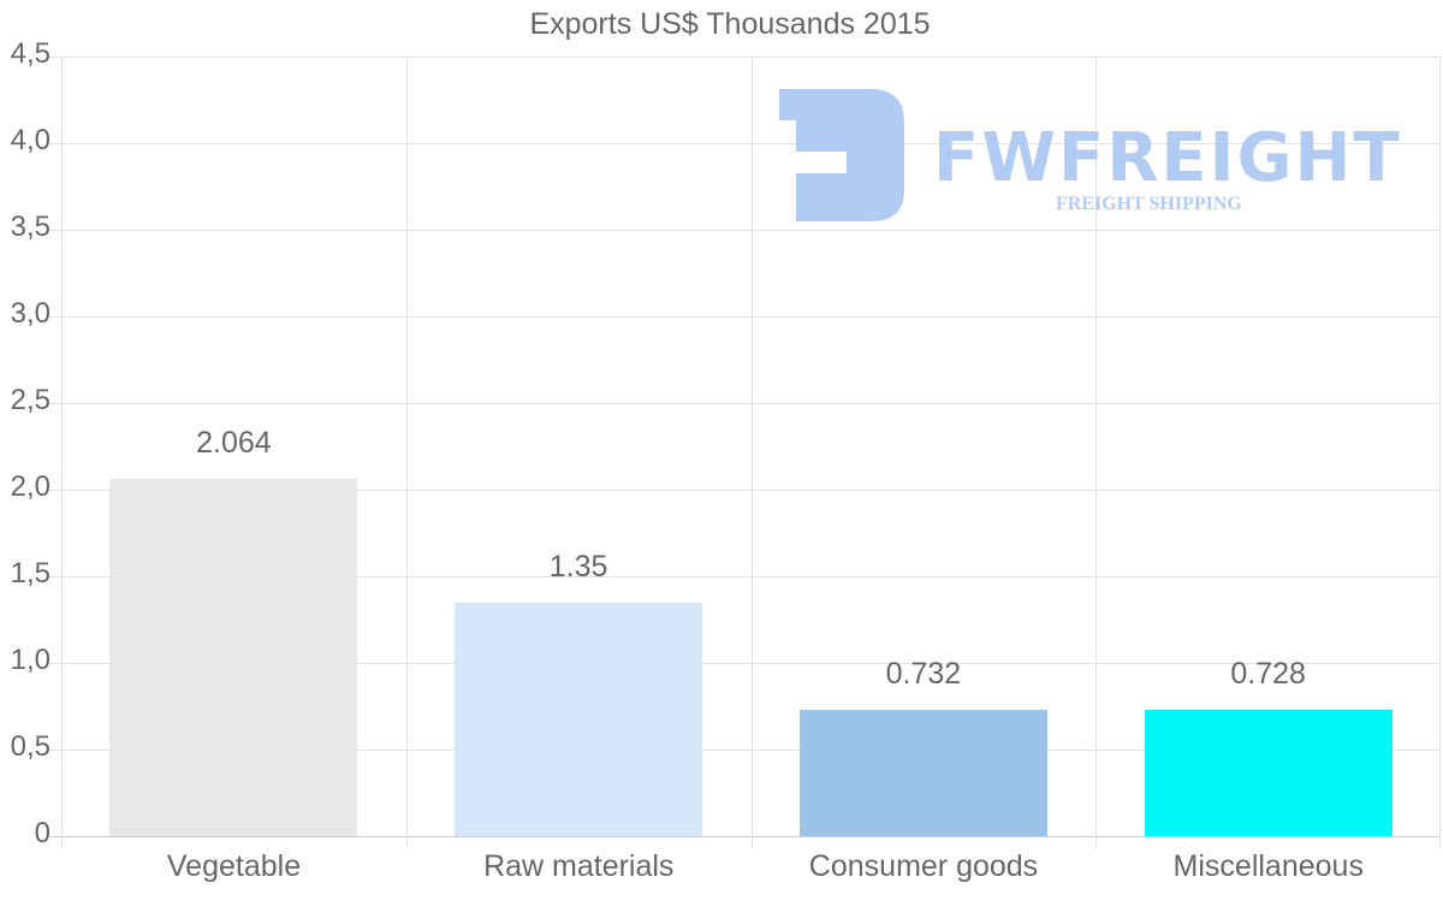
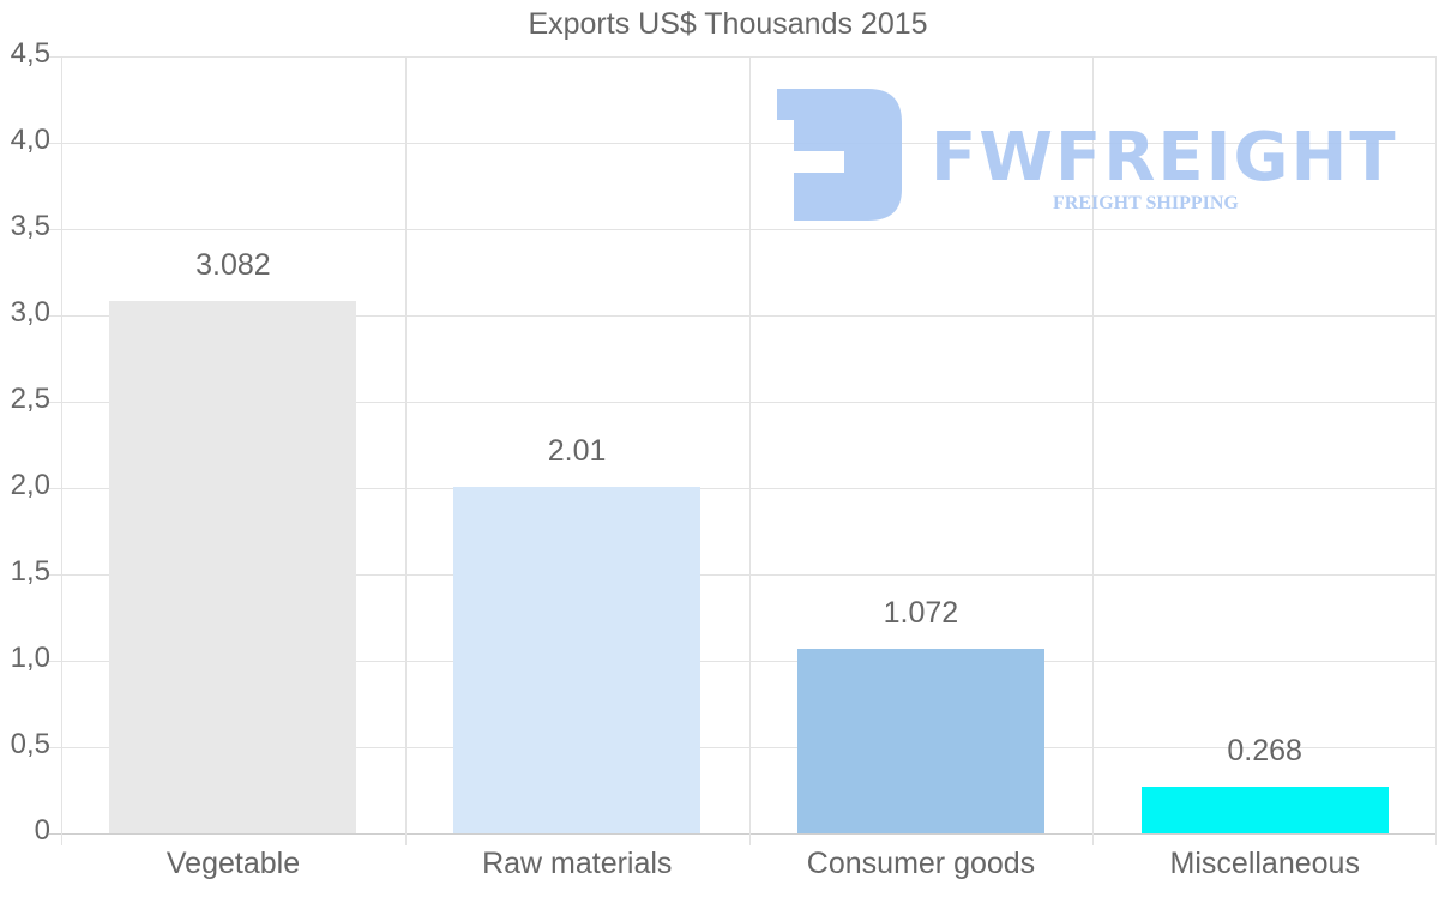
Vegetable: 2.064 -> 3.082
Raw materials: 1.35 -> 2.01
Consumer goods: 0.732 -> 1.072
Miscellaneous: 0.728 -> 0.268
